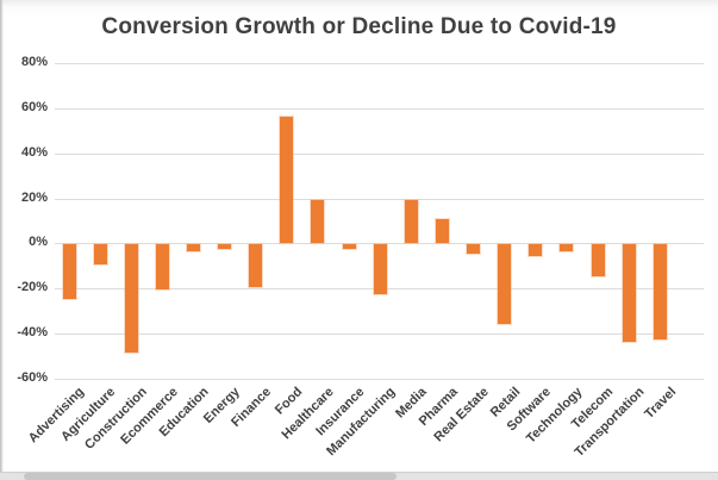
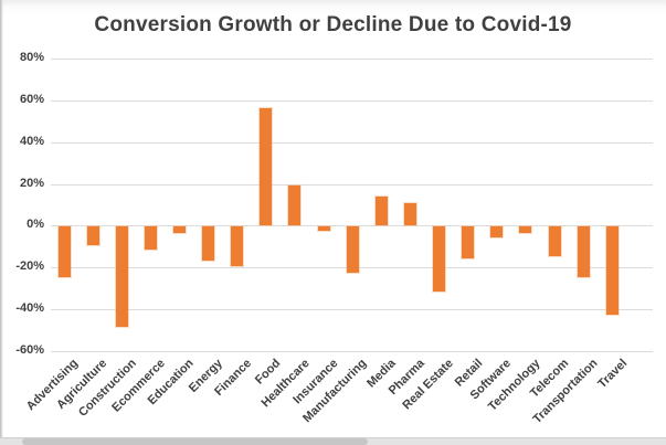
Ecommerce: -20% -> -11%
Energy: -2% -> -16%
Media: 19% -> 14%
Real Estate: -4% -> -31%
Retail: -35% -> -15%
Transportation: -43% -> -24%
